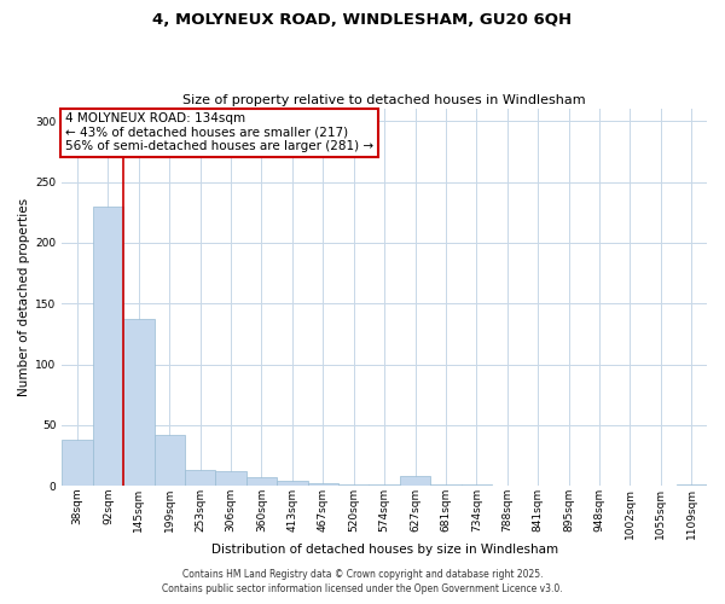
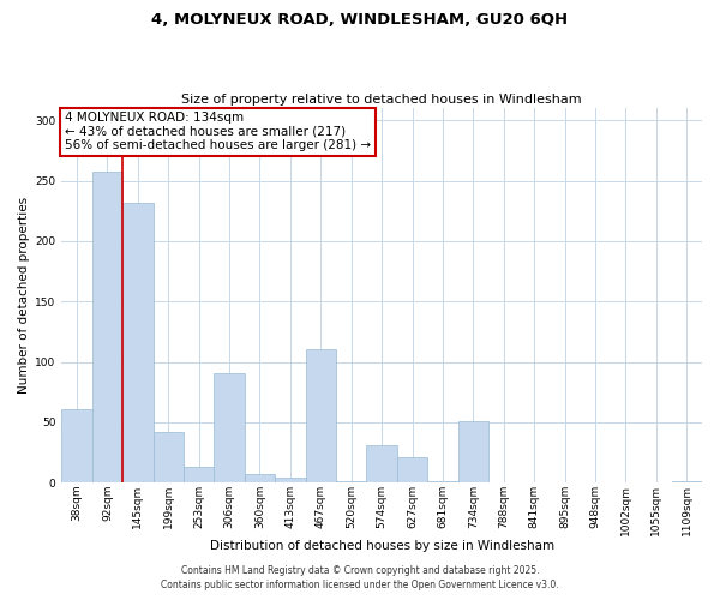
38sqm: 38 -> 61
92sqm: 230 -> 258
145sqm: 137 -> 232
306sqm: 12 -> 91
467sqm: 2 -> 111
574sqm: 1 -> 31
627sqm: 8 -> 21
734sqm: 1 -> 51
